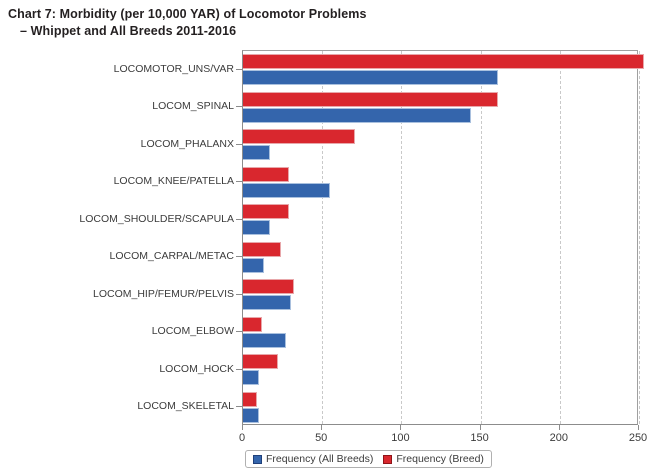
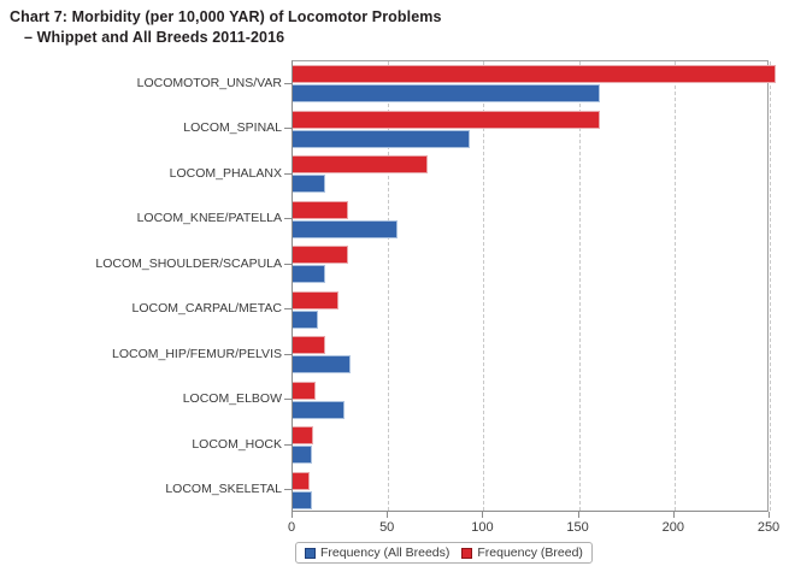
Frequency (All Breeds)/LOCOM_SPINAL: 144 -> 93
Frequency (Breed)/LOCOM_HIP/FEMUR/PELVIS: 32 -> 17
Frequency (Breed)/LOCOM_HOCK: 22 -> 11
